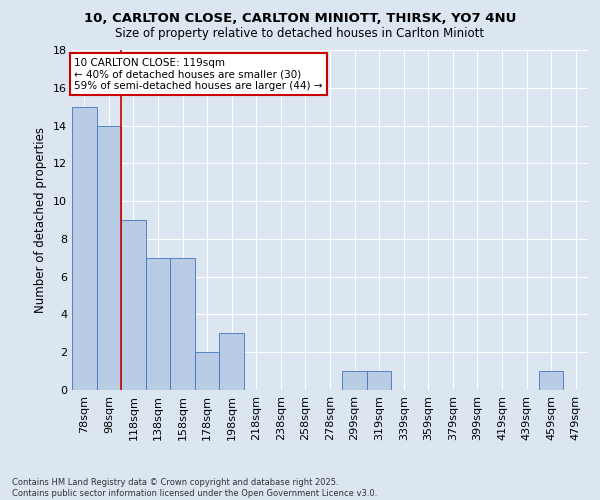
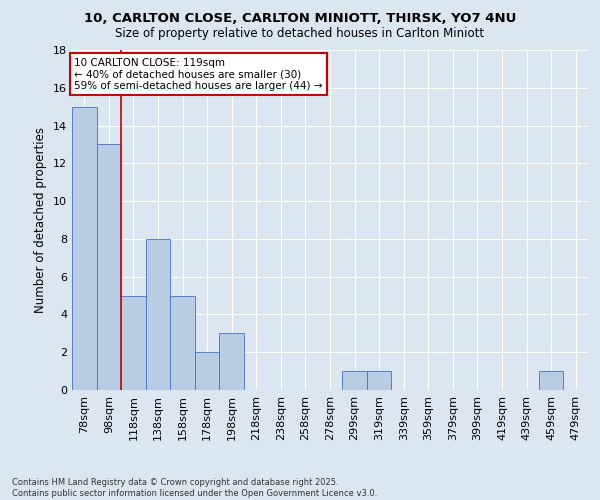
98sqm: 14 -> 13
118sqm: 9 -> 5
138sqm: 7 -> 8
158sqm: 7 -> 5
